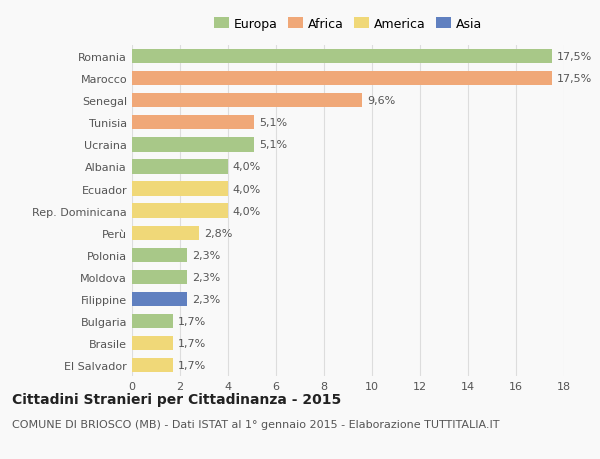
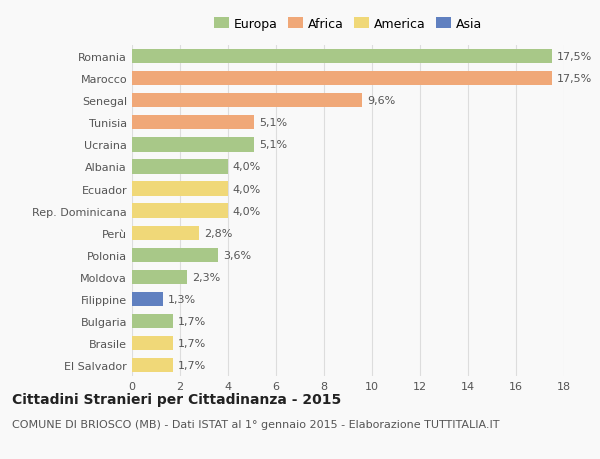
Polonia: 2,3% -> 3,6%
Filippine: 2,3% -> 1,3%
